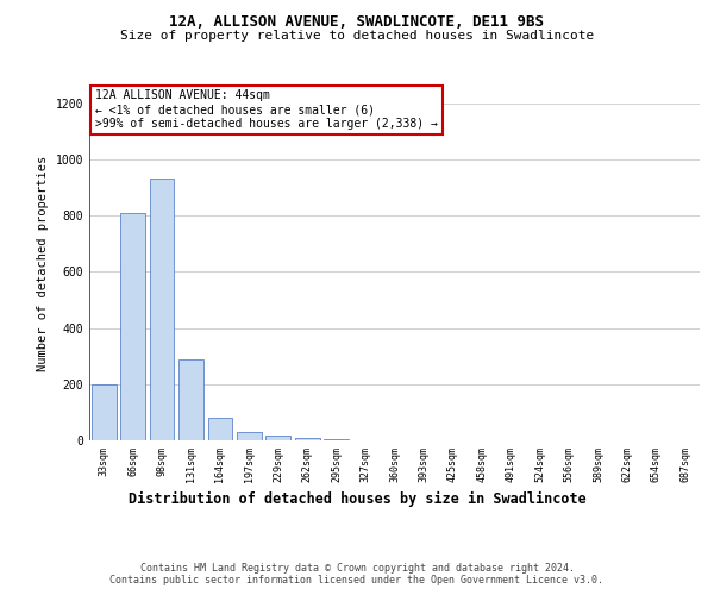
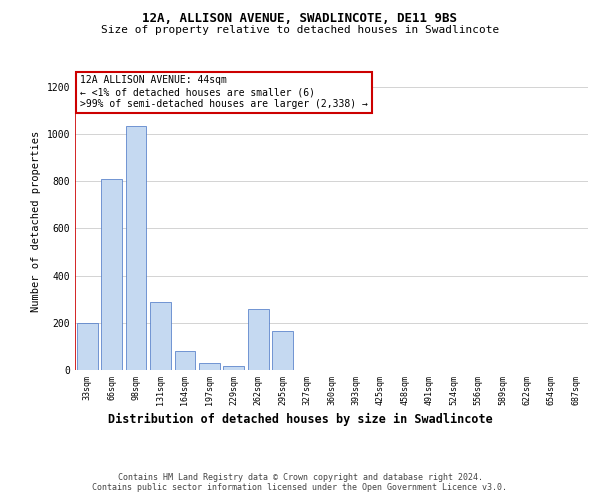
98sqm: 930 -> 1035
262sqm: 8 -> 260
295sqm: 5 -> 165
